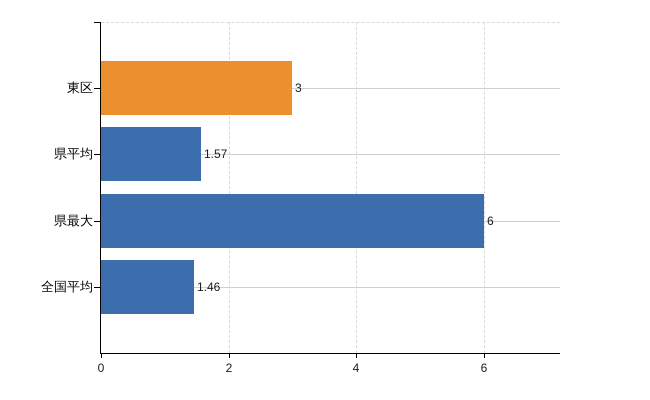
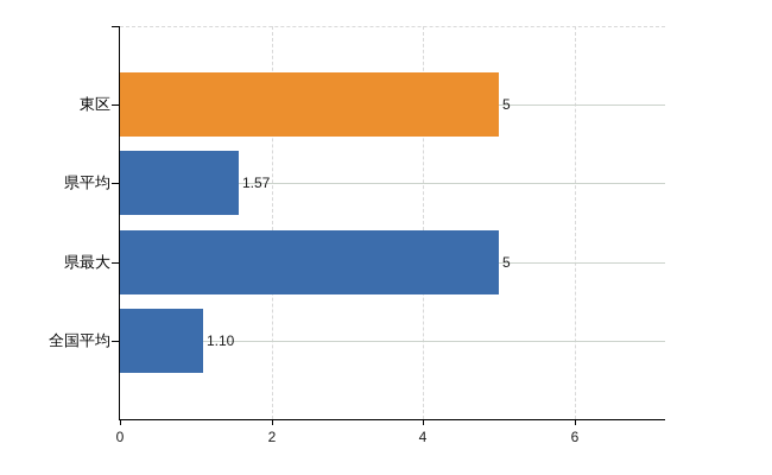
東区: 3 -> 5
県最大: 6 -> 5
全国平均: 1.46 -> 1.10
